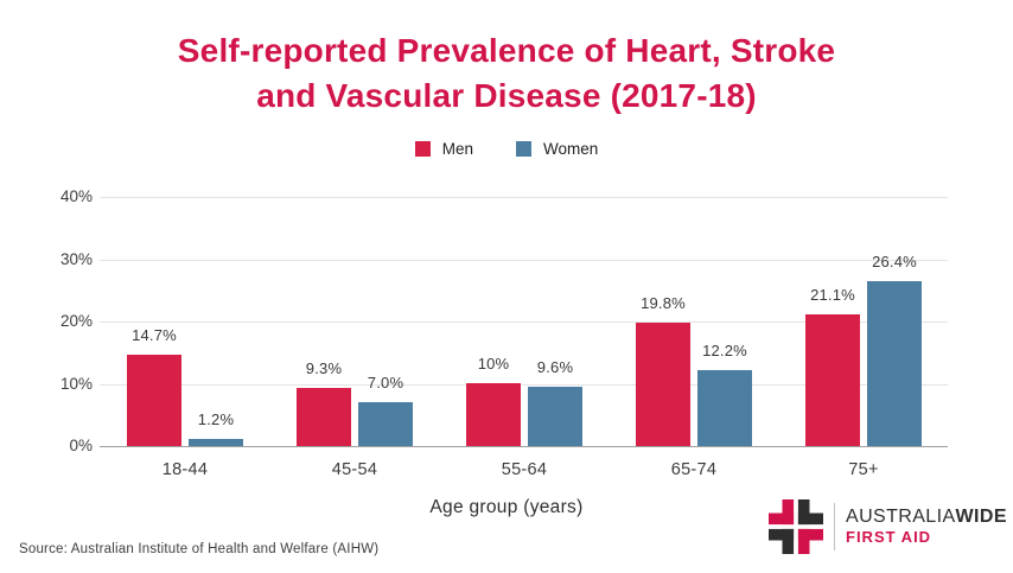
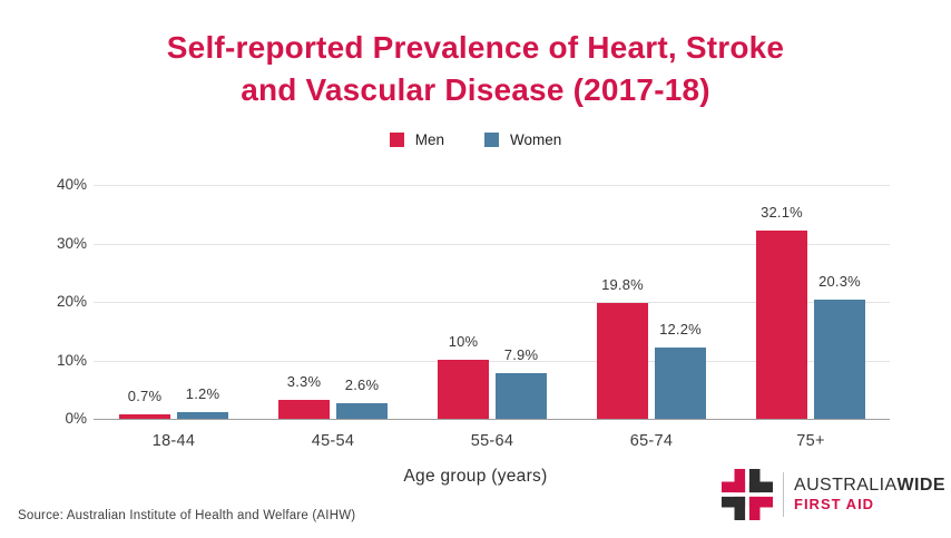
Men/18-44: 14.7% -> 0.7%
Men/45-54: 9.3% -> 3.3%
Women/45-54: 7.0% -> 2.6%
Women/55-64: 9.6% -> 7.9%
Men/75+: 21.1% -> 32.1%
Women/75+: 26.4% -> 20.3%
